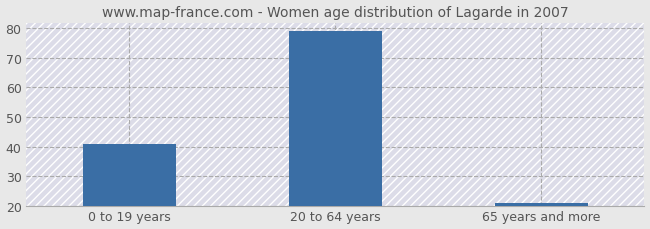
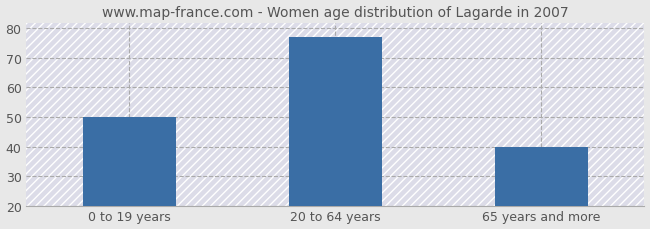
0 to 19 years: 41 -> 50
20 to 64 years: 79 -> 77
65 years and more: 21 -> 40
